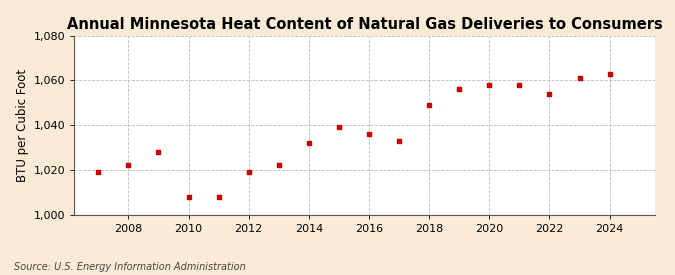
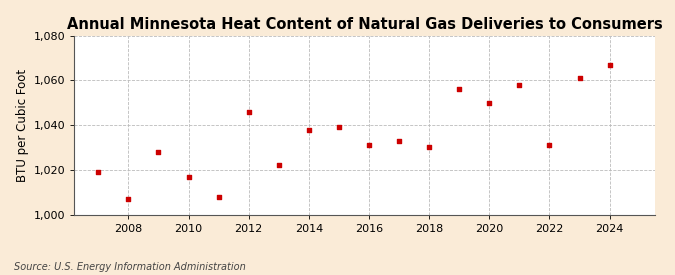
2008: 1,022 -> 1,007
2010: 1,008 -> 1,017
2012: 1,019 -> 1,046
2014: 1,032 -> 1,038
2016: 1,036 -> 1,031
2018: 1,049 -> 1,030
2020: 1,058 -> 1,050
2022: 1,054 -> 1,031
2024: 1,063 -> 1,067
